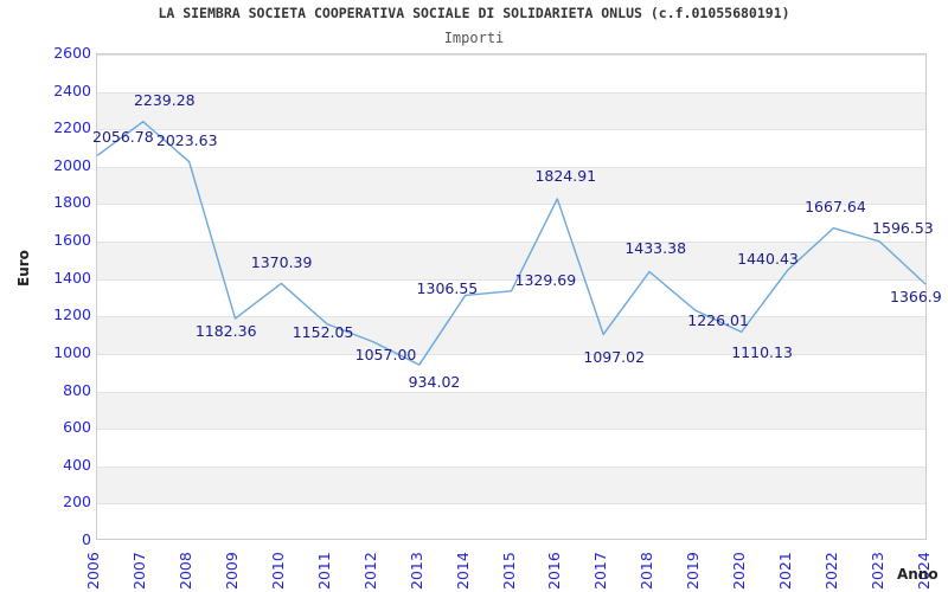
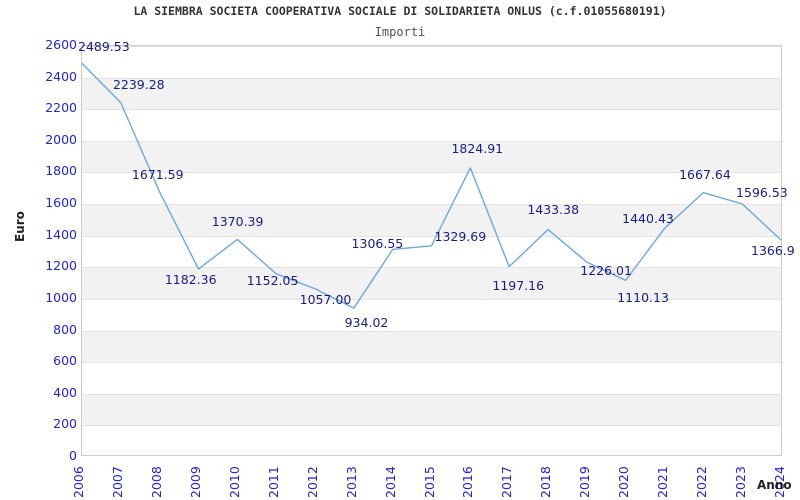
2006: 2056.78 -> 2489.53
2008: 2023.63 -> 1671.59
2017: 1097.02 -> 1197.16
